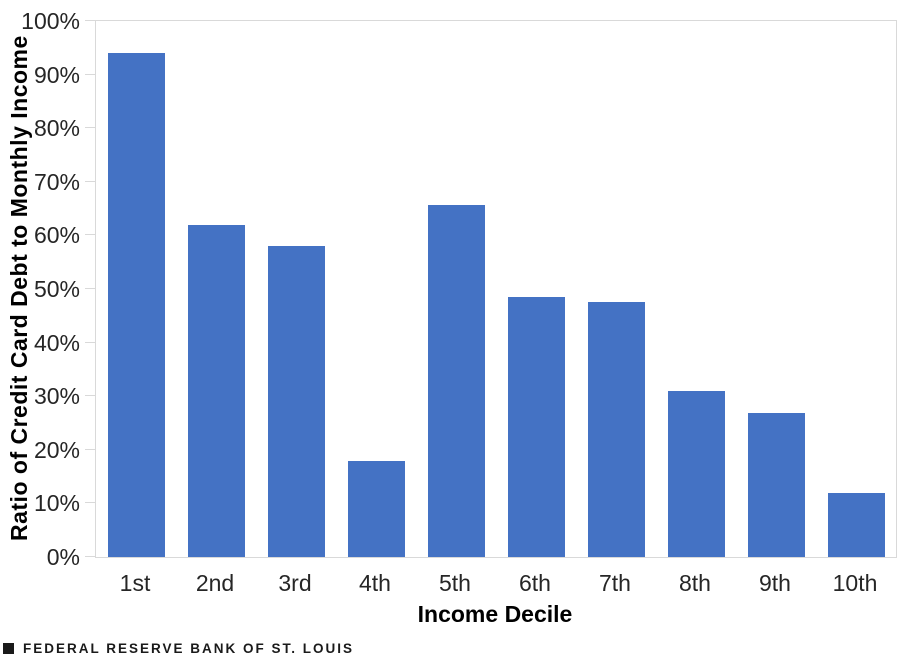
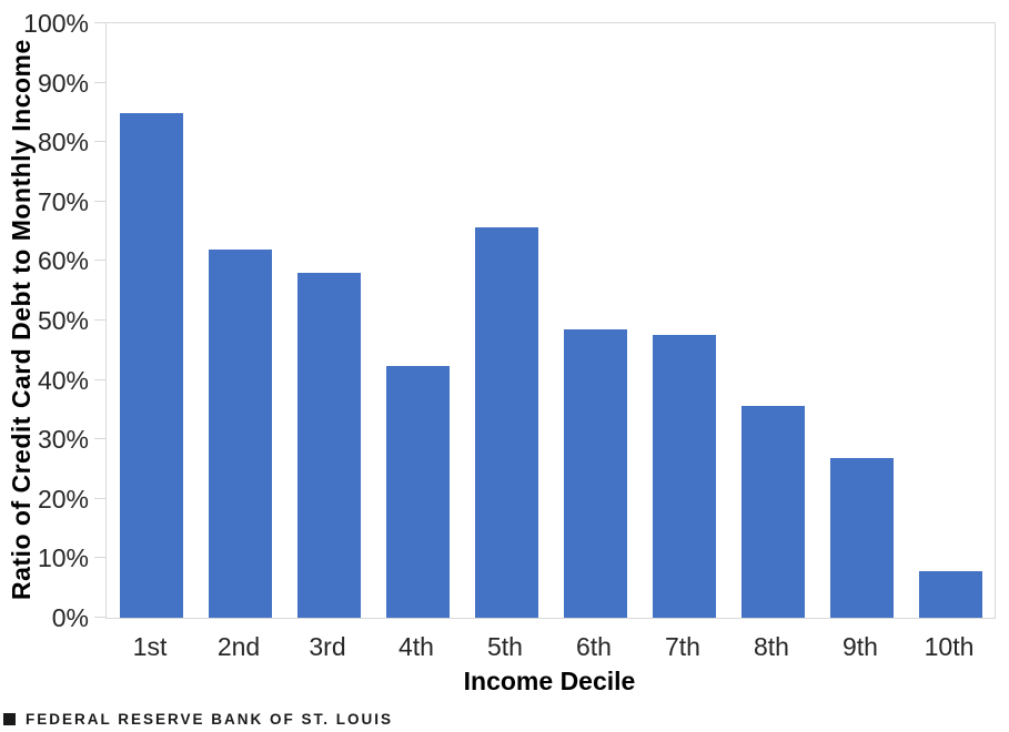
1st: 94% -> 85%
4th: 18% -> 42%
8th: 31% -> 36%
10th: 12% -> 8%
